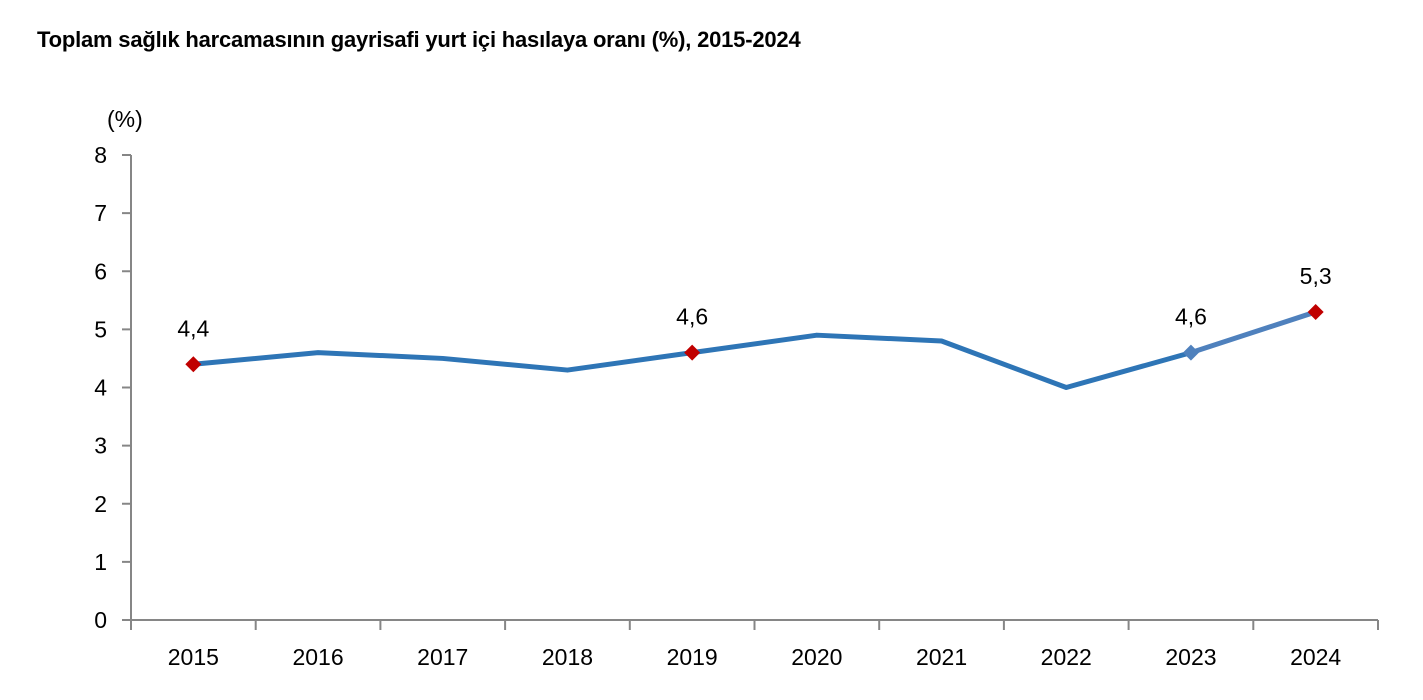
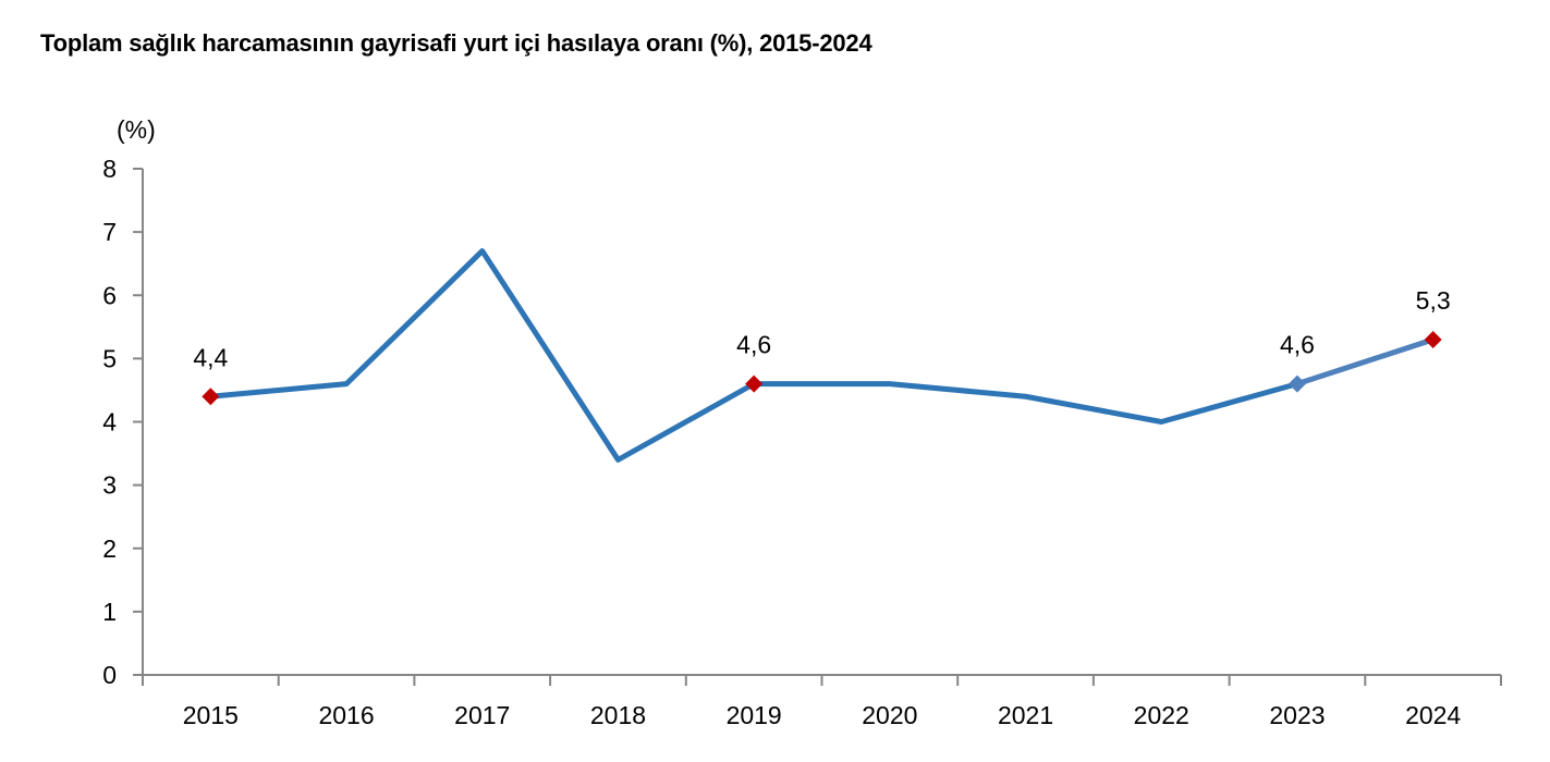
2017: 4.5 -> 6.7
2018: 4.3 -> 3.4
2020: 4.9 -> 4.6
2021: 4.8 -> 4.4
